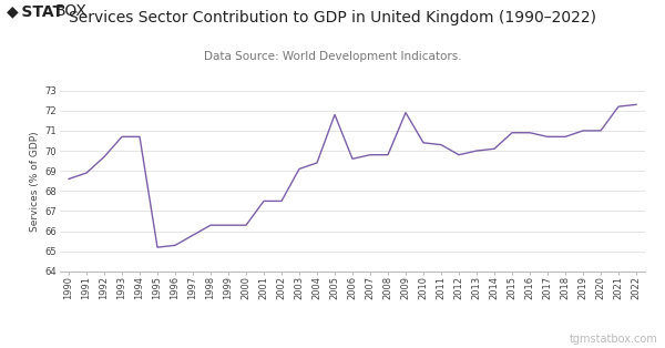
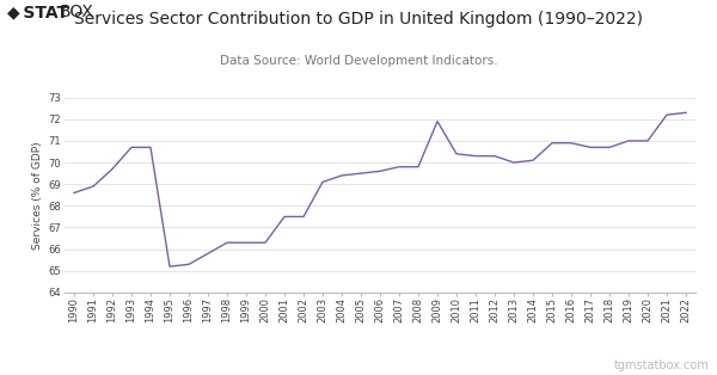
2005: 71.8 -> 69.5
2012: 69.8 -> 70.3
